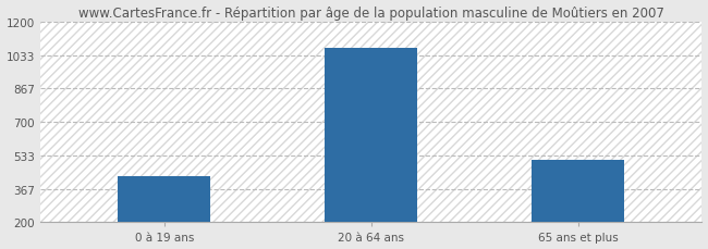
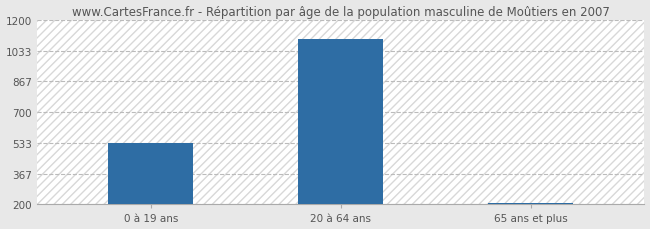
0 à 19 ans: 430 -> 530
20 à 64 ans: 1070 -> 1100
65 ans et plus: 510 -> 210
